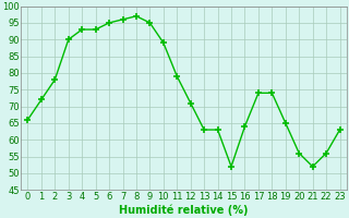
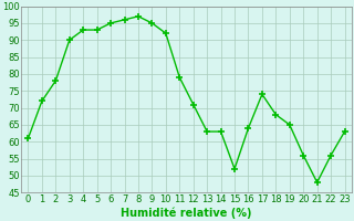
0: 66 -> 61
10: 89 -> 92
18: 74 -> 68
21: 52 -> 48
